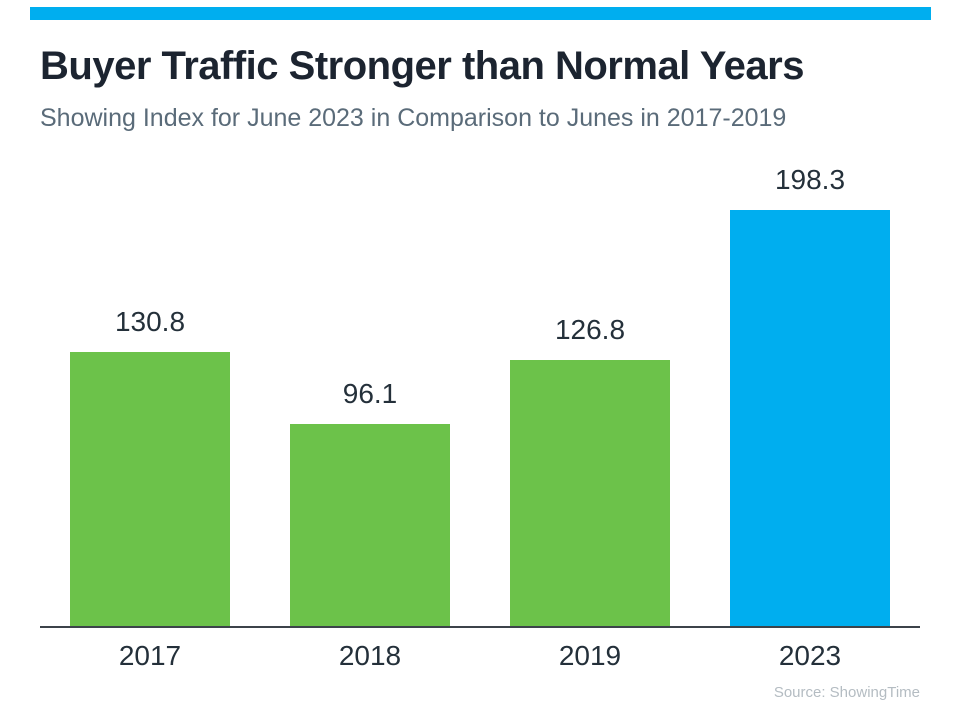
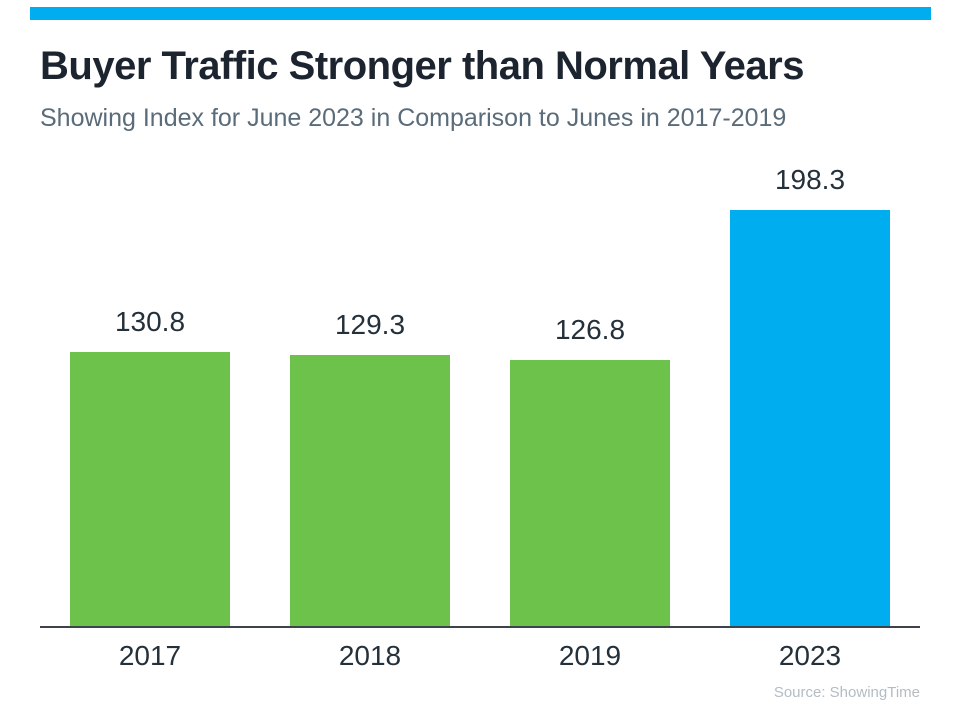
2018: 96.1 -> 129.3
